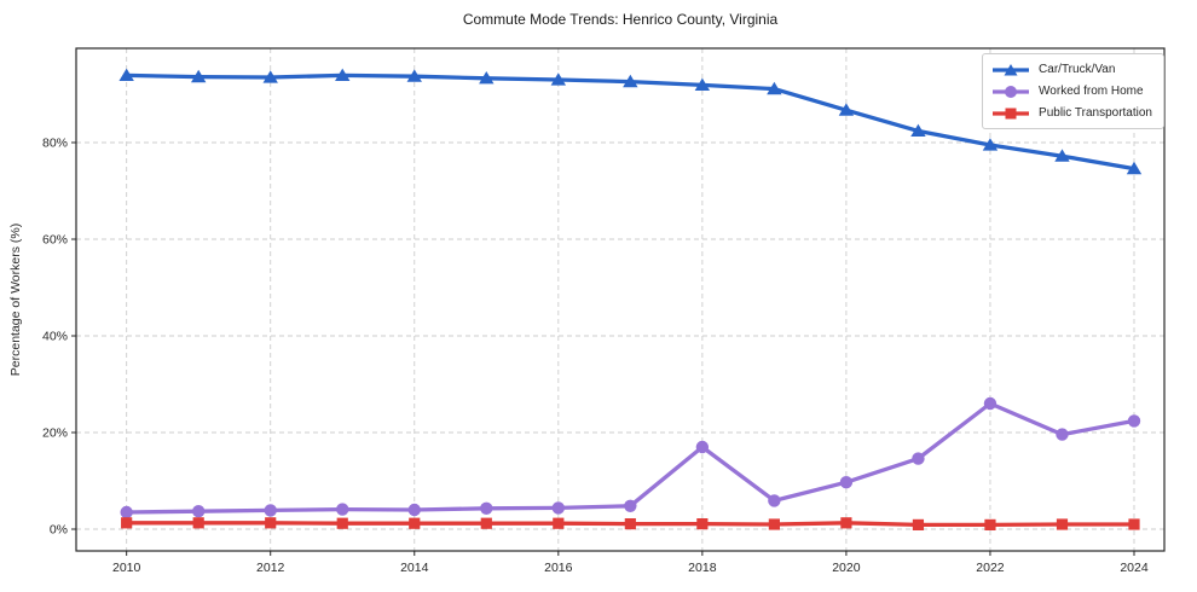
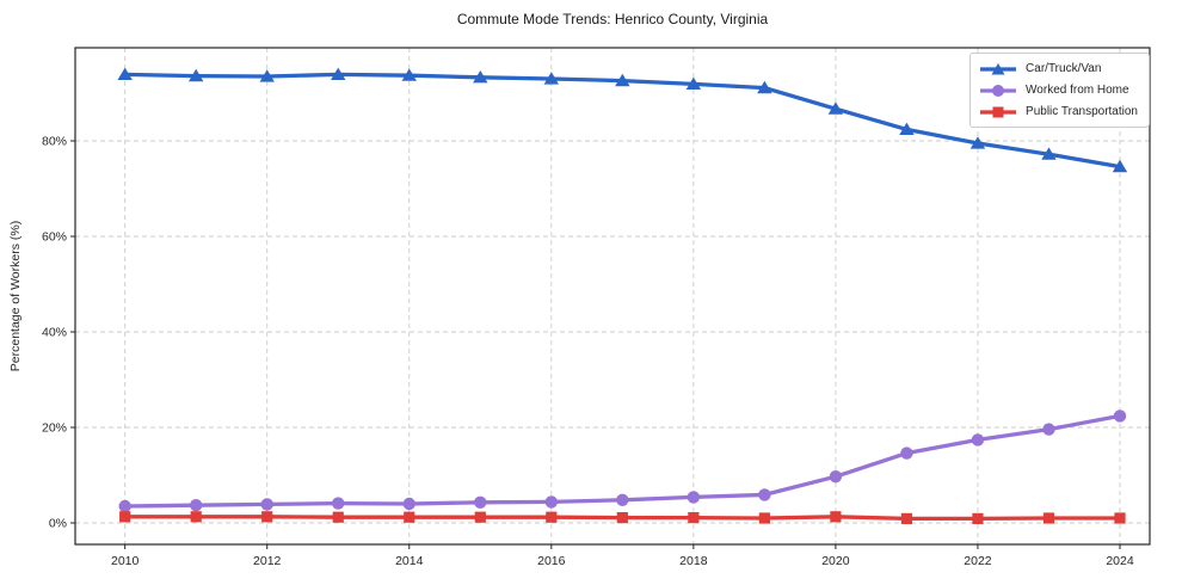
Worked from Home/2018: 17% -> 5%
Worked from Home/2022: 26% -> 17%
